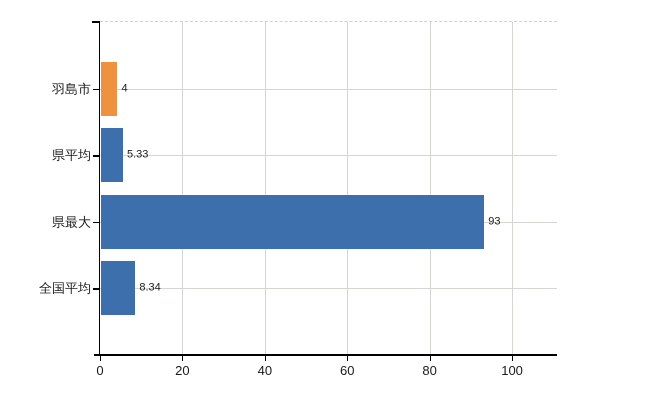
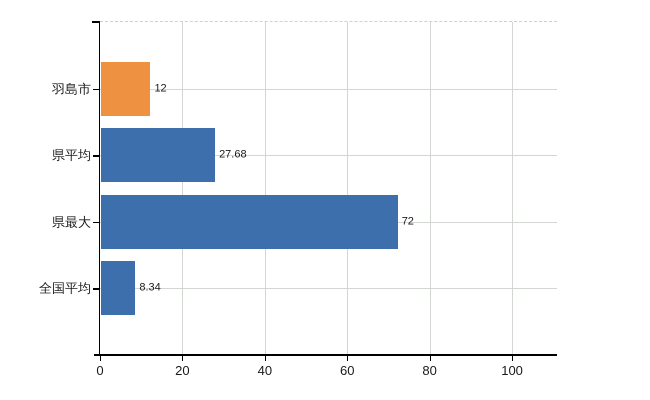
羽島市: 4 -> 12
県平均: 5.33 -> 27.68
県最大: 93 -> 72
